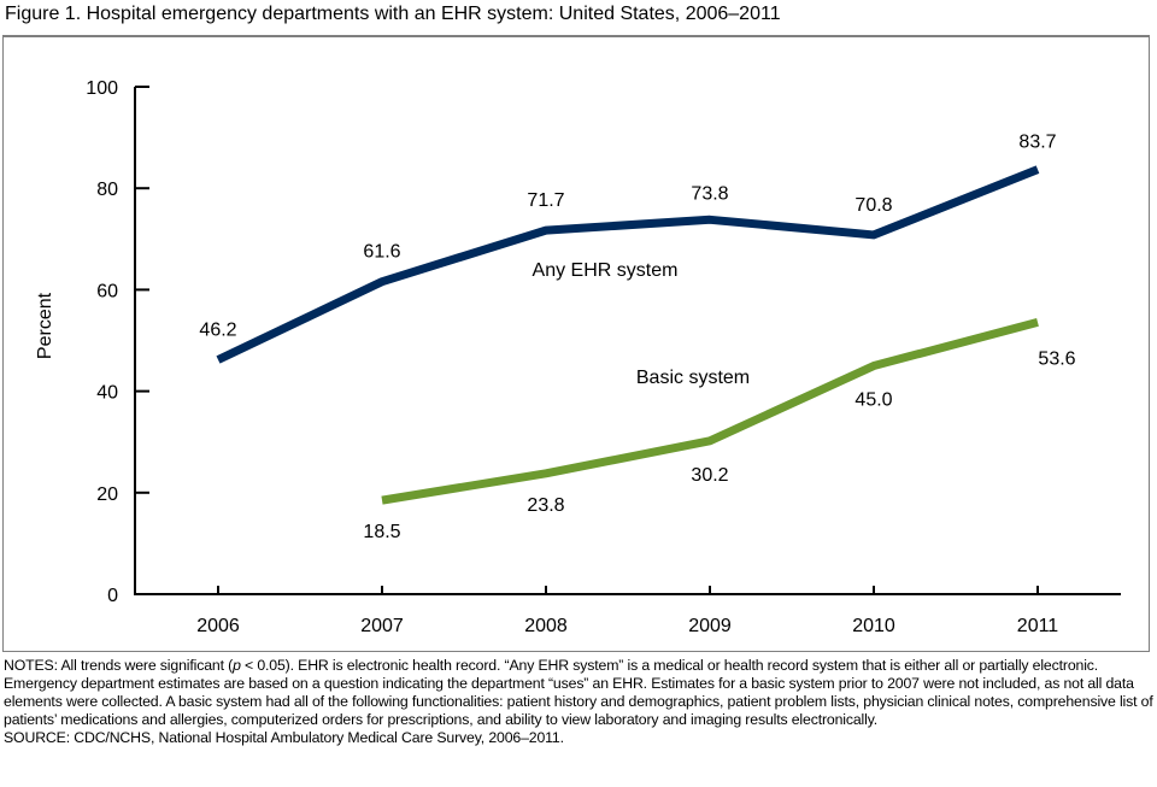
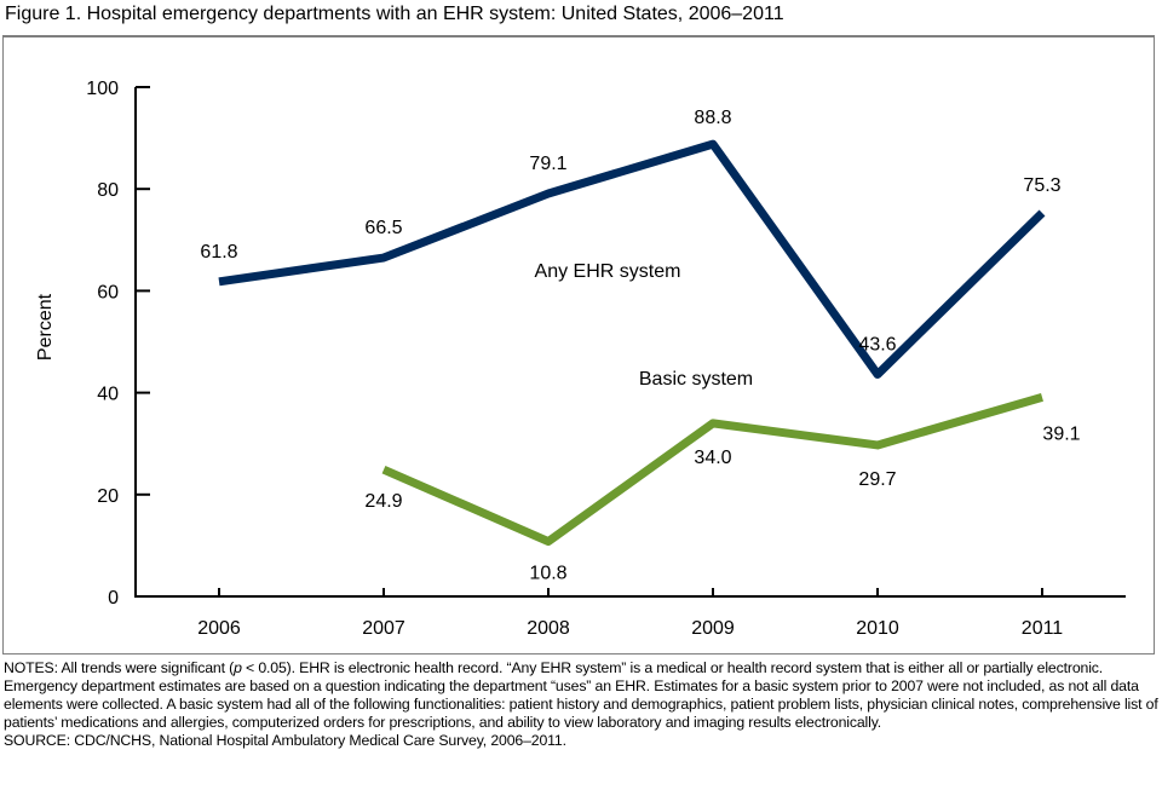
Any EHR system/2006: 46.2 -> 61.8
Any EHR system/2007: 61.6 -> 66.5
Basic system/2007: 18.5 -> 24.9
Any EHR system/2008: 71.7 -> 79.1
Basic system/2008: 23.8 -> 10.8
Any EHR system/2009: 73.8 -> 88.8
Basic system/2009: 30.2 -> 34.0
Any EHR system/2010: 70.8 -> 43.6
Basic system/2010: 45.0 -> 29.7
Any EHR system/2011: 83.7 -> 75.3
Basic system/2011: 53.6 -> 39.1
